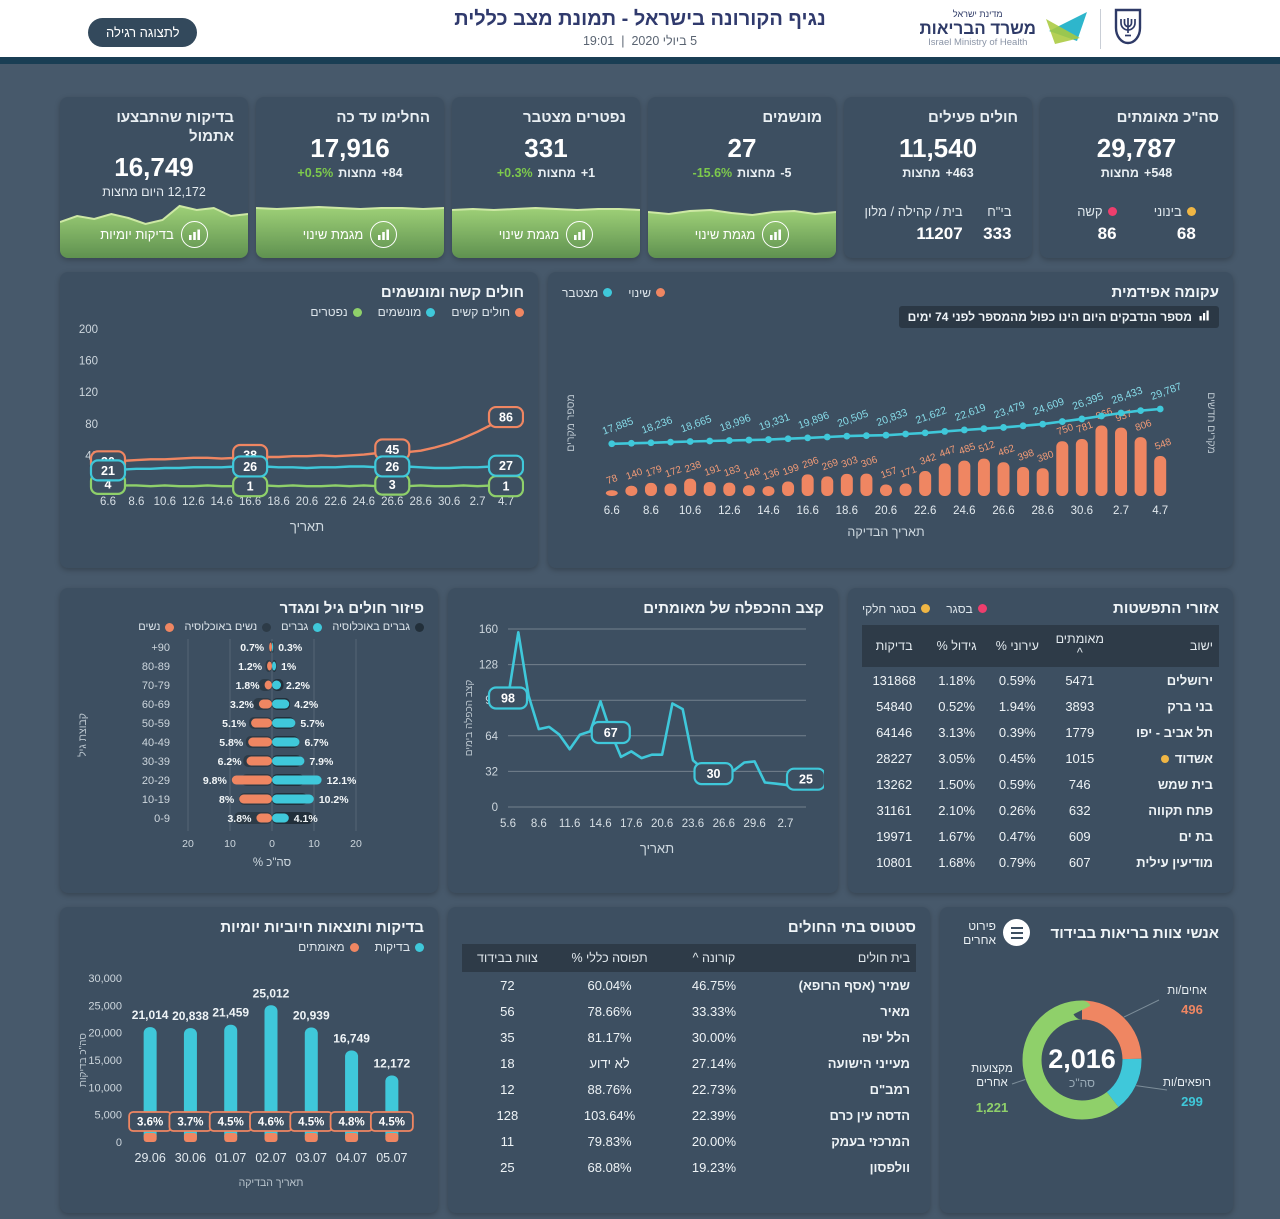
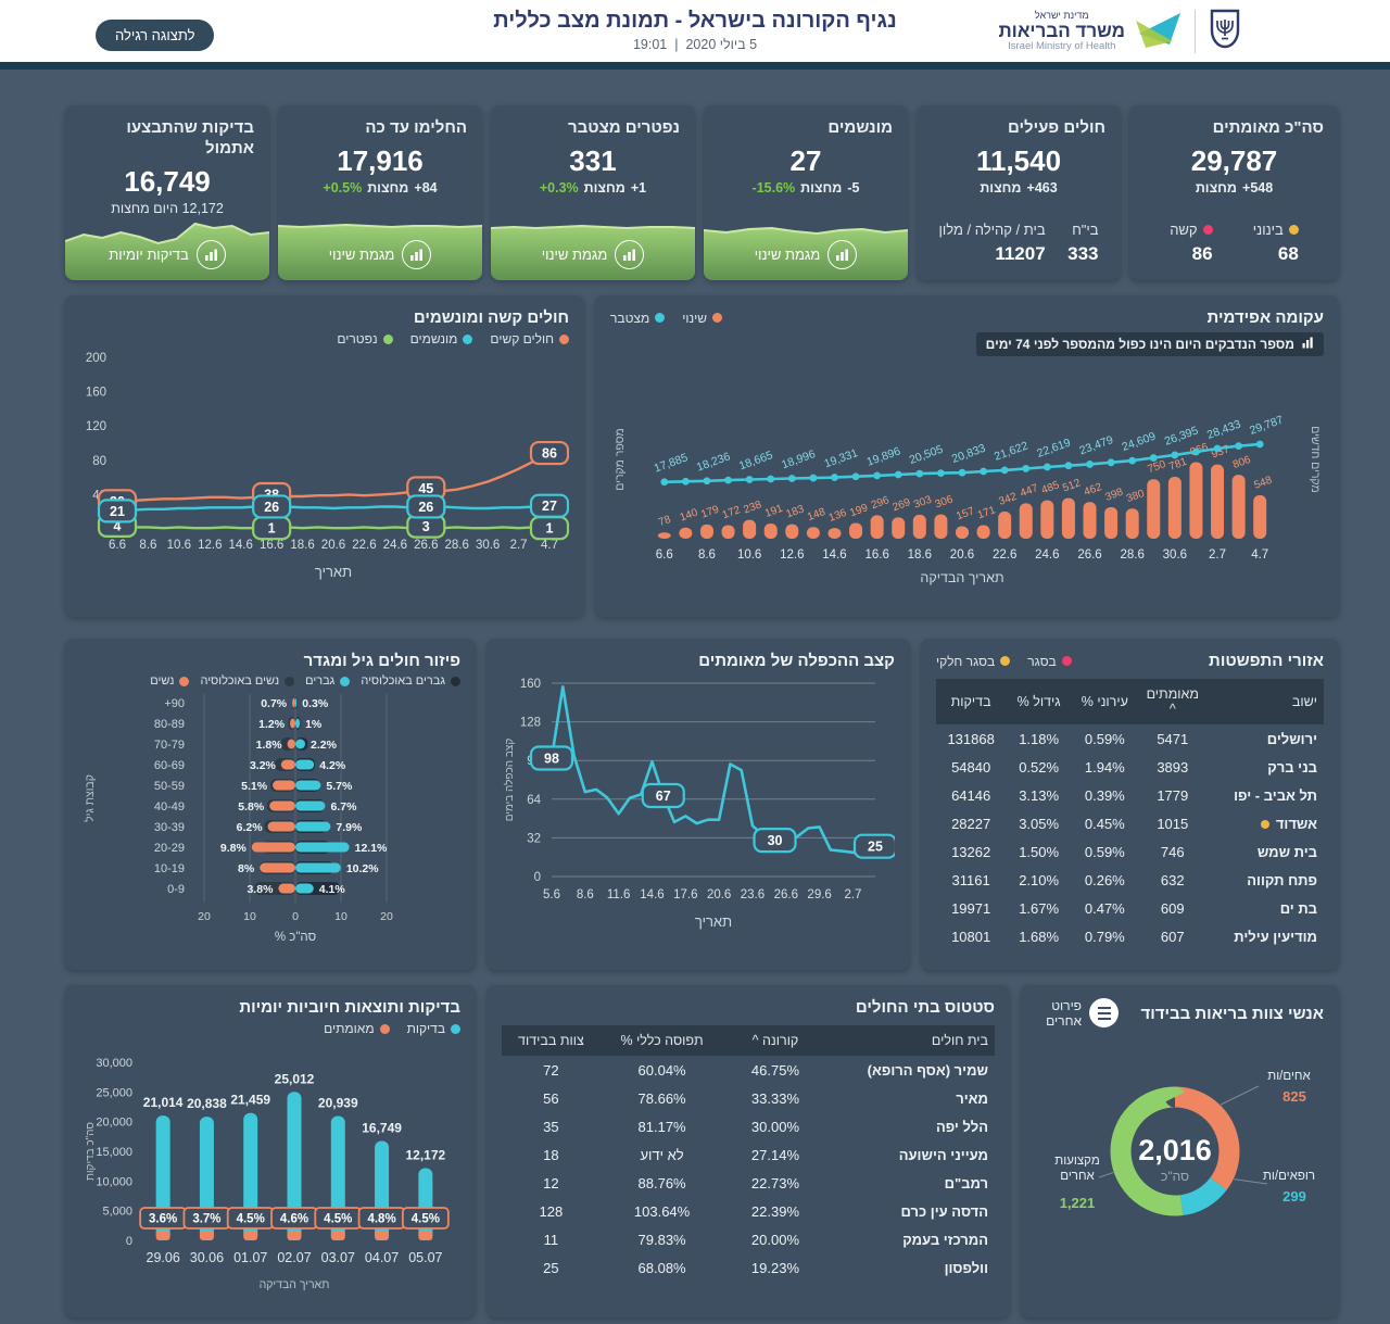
אנשי צוות בריאות בבידוד/אחים/ות: 496 -> 825
